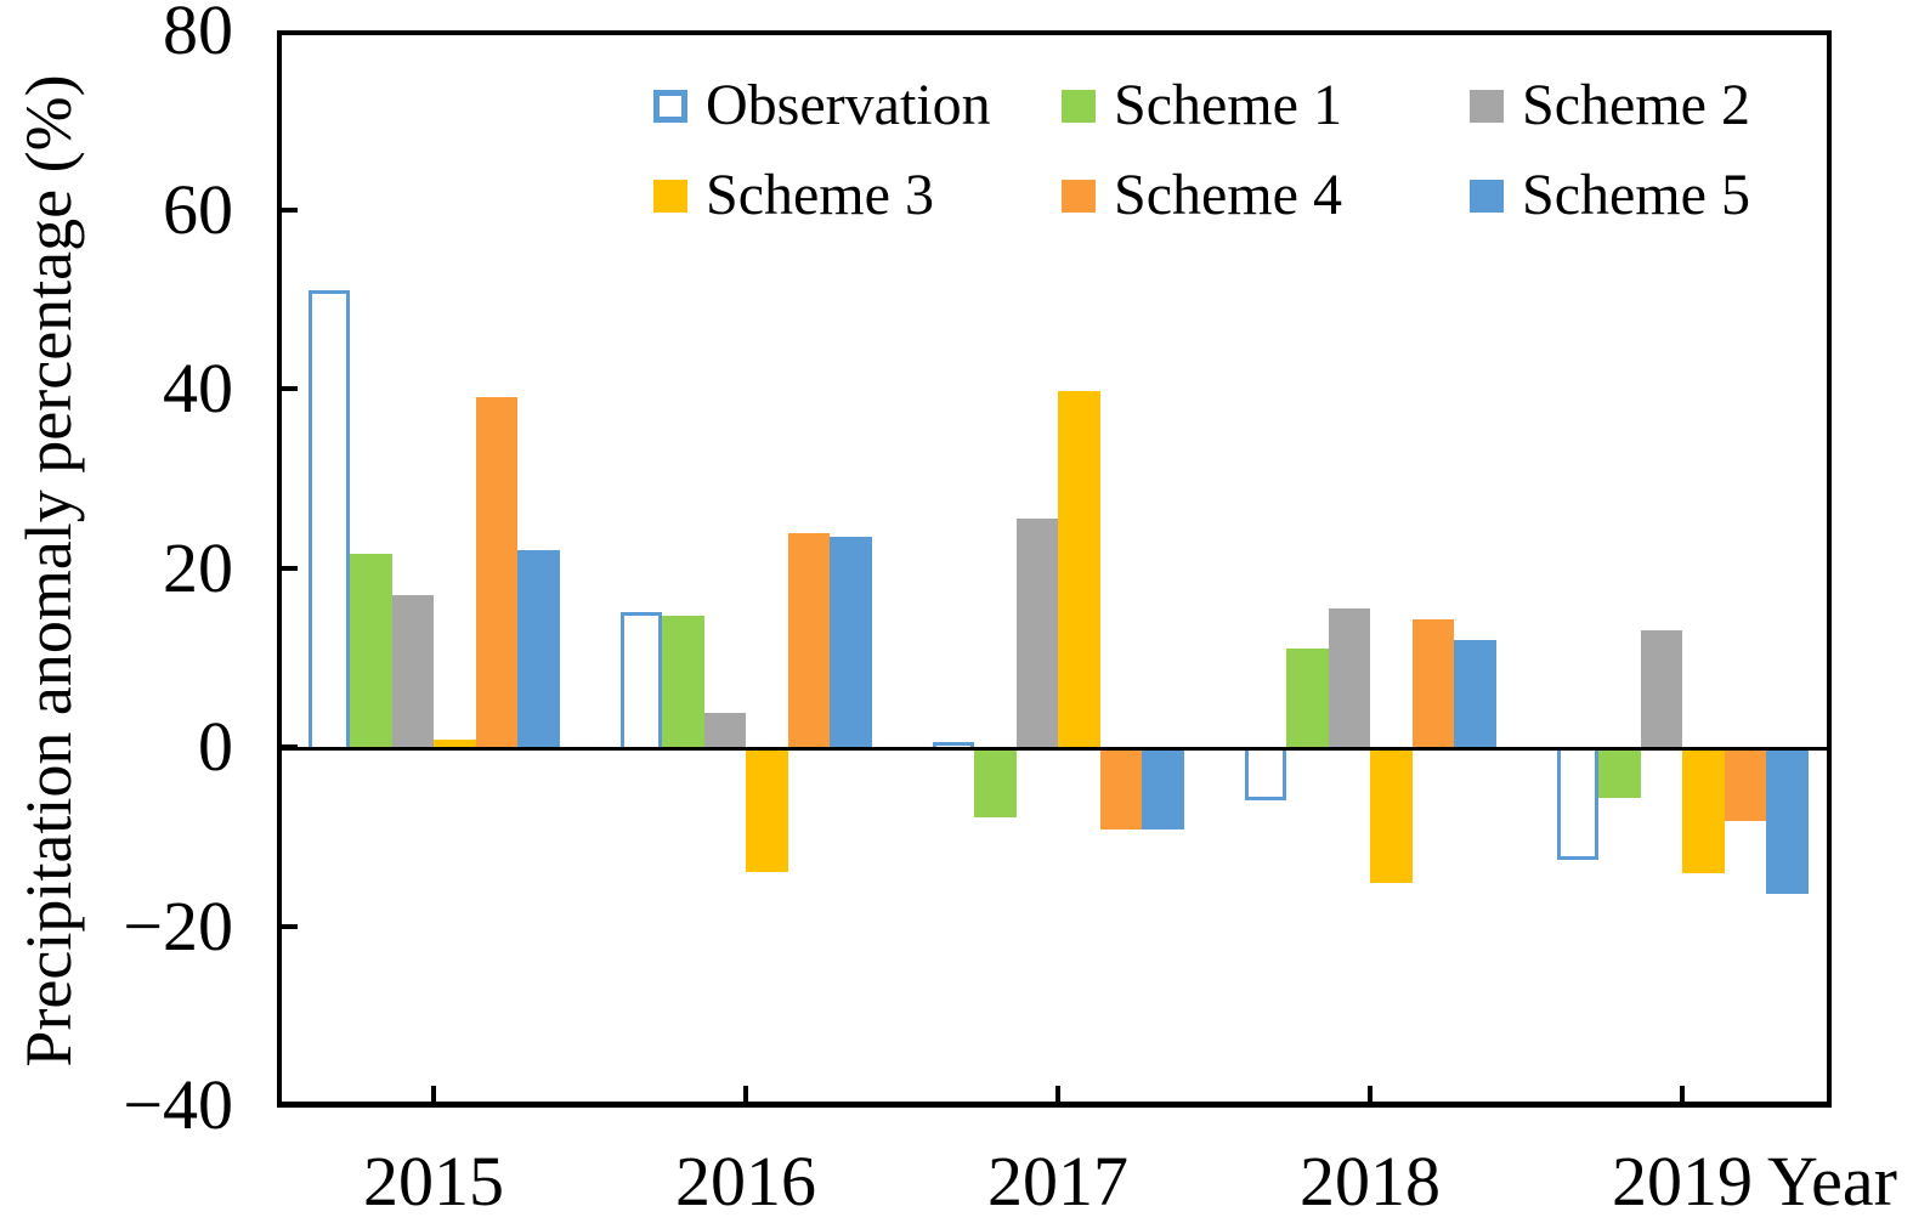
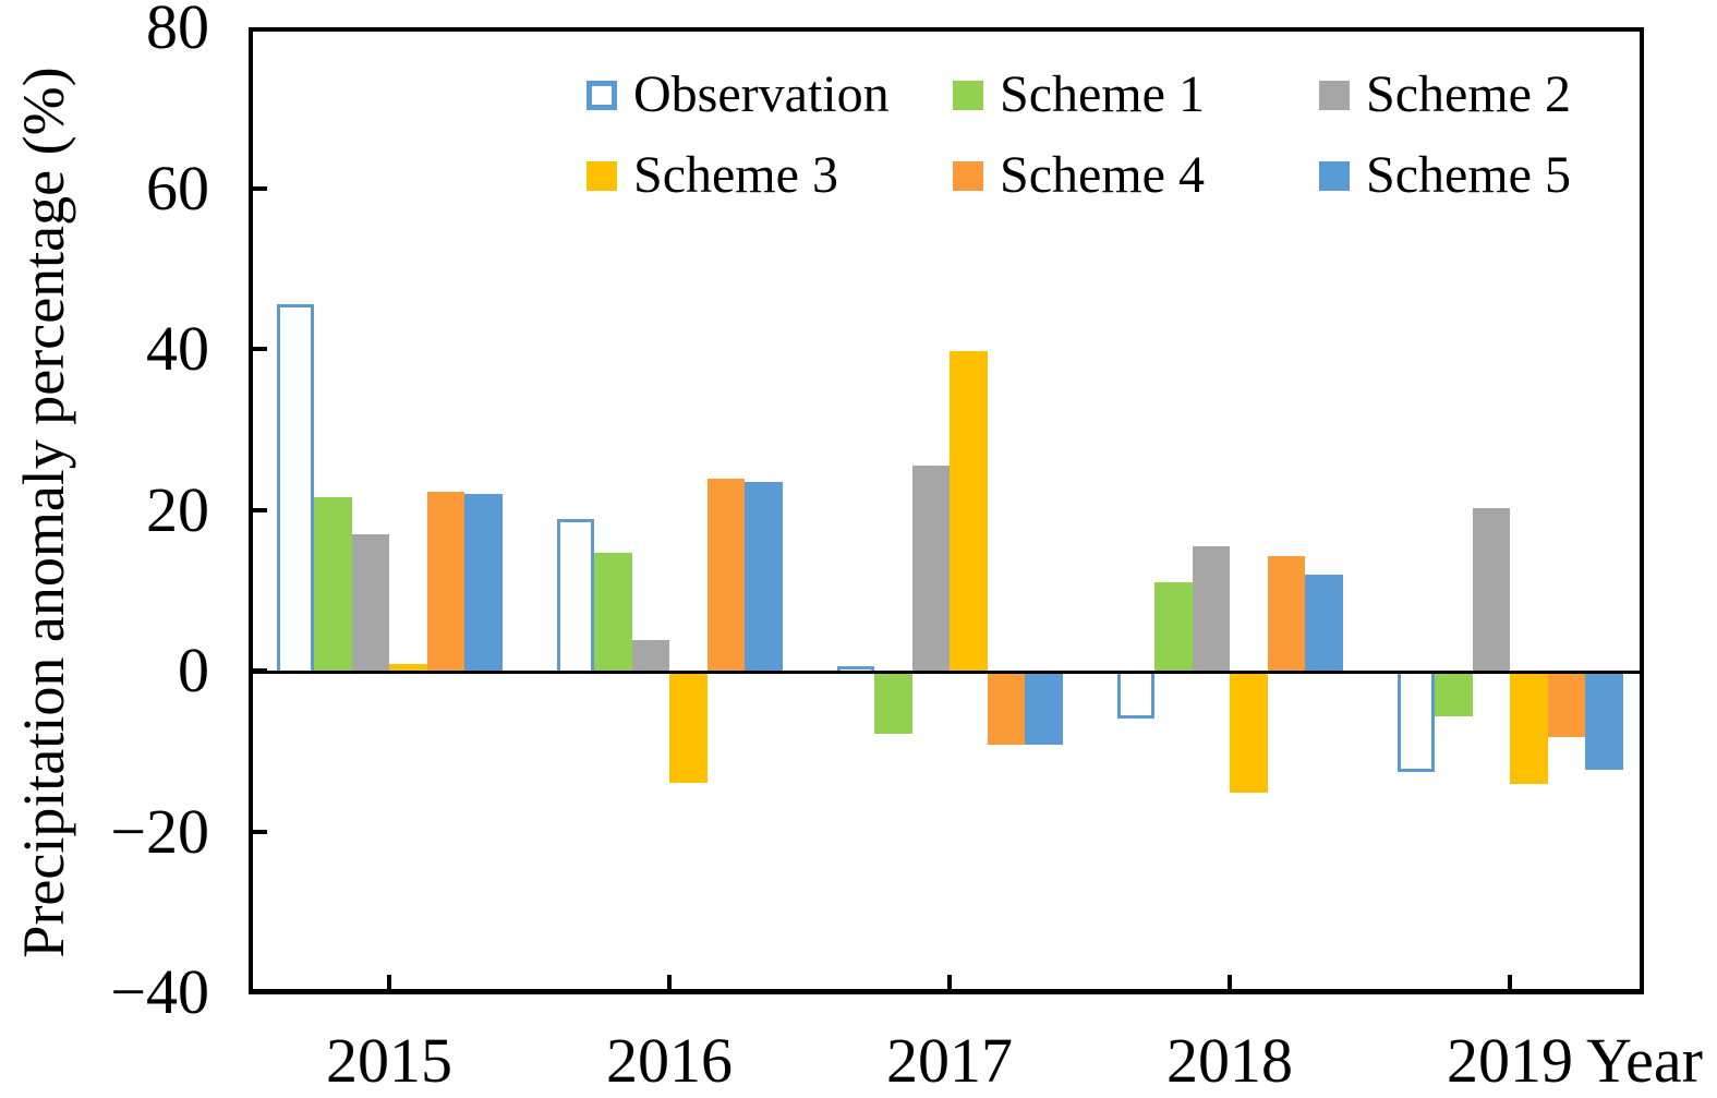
Observation/2015: 51 -> 46
Scheme 4/2015: 39 -> 22
Observation/2016: 15 -> 19
Scheme 2/2019: 13 -> 20
Scheme 5/2019: -16 -> -12
